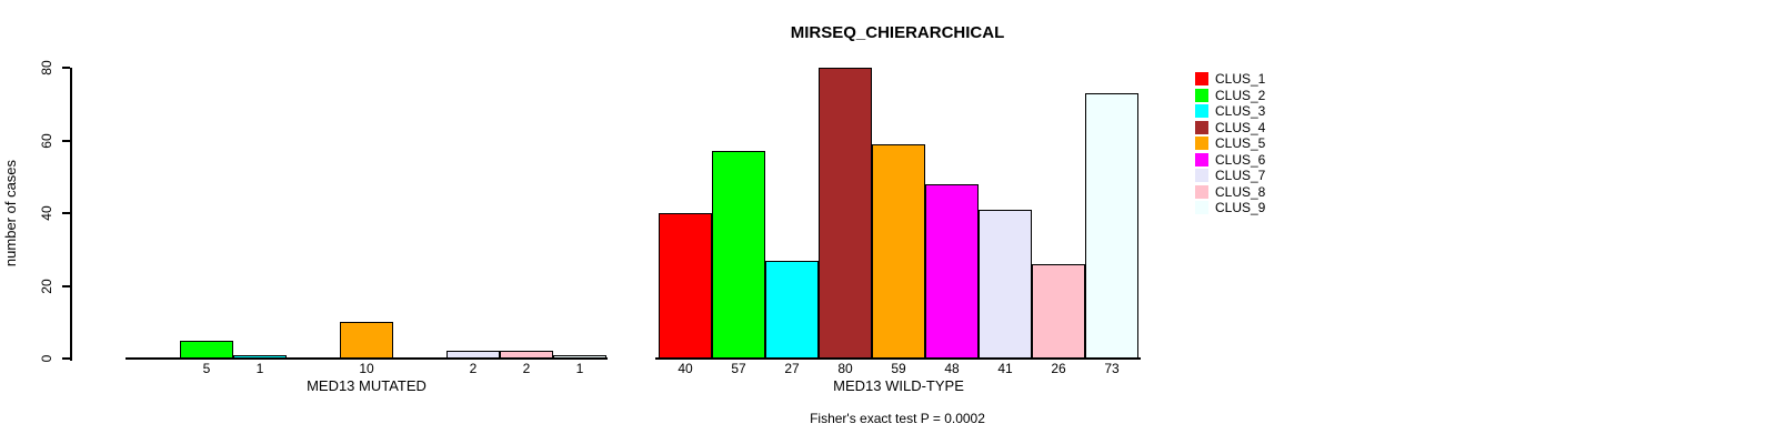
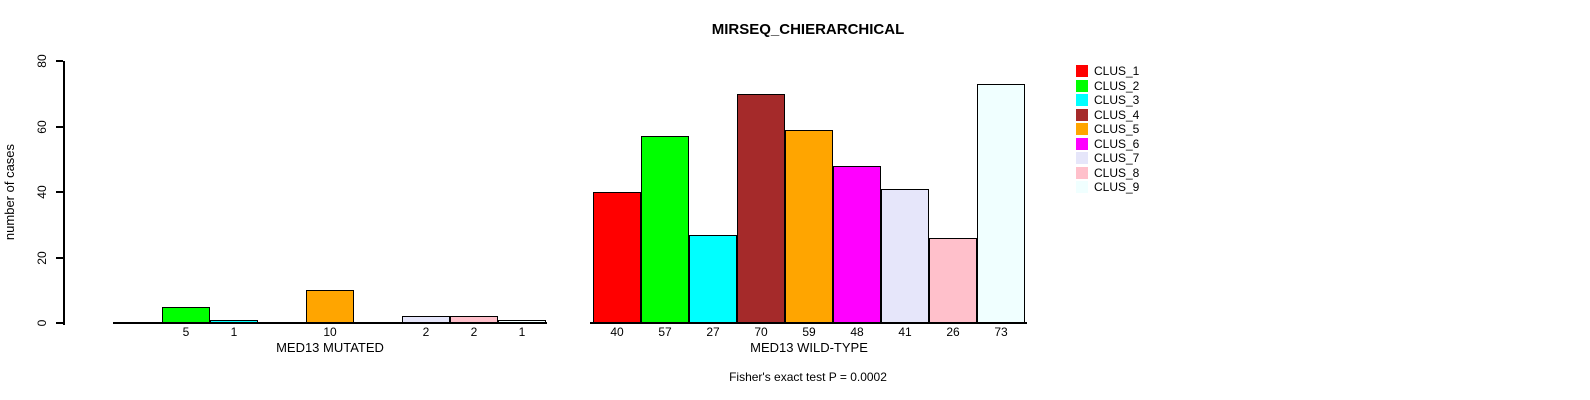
CLUS_4/MED13 WILD-TYPE: 80 -> 70
